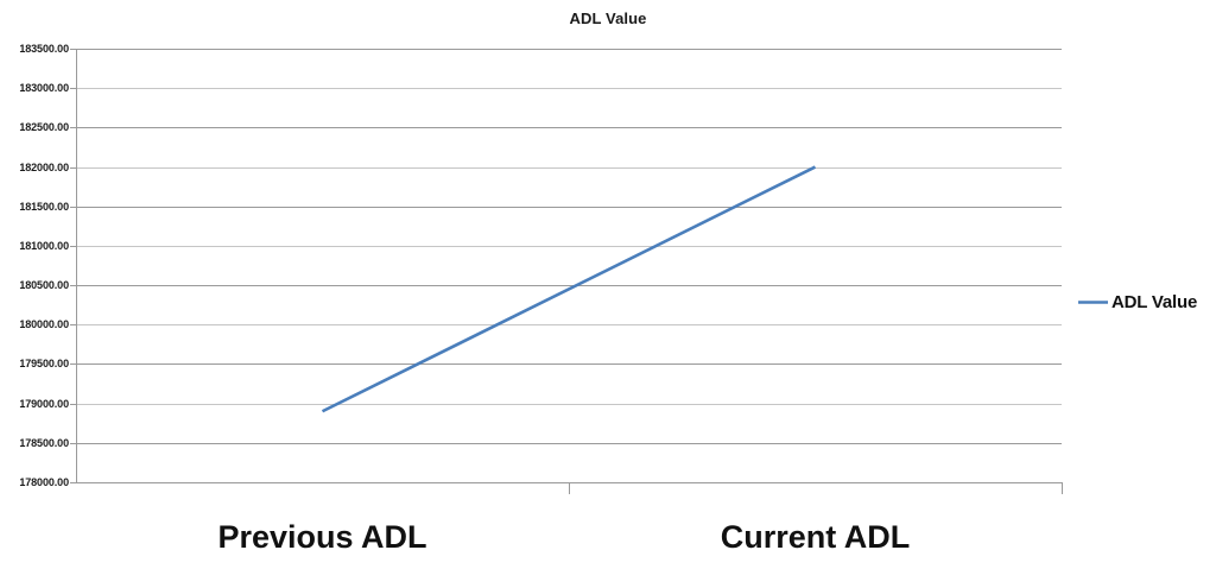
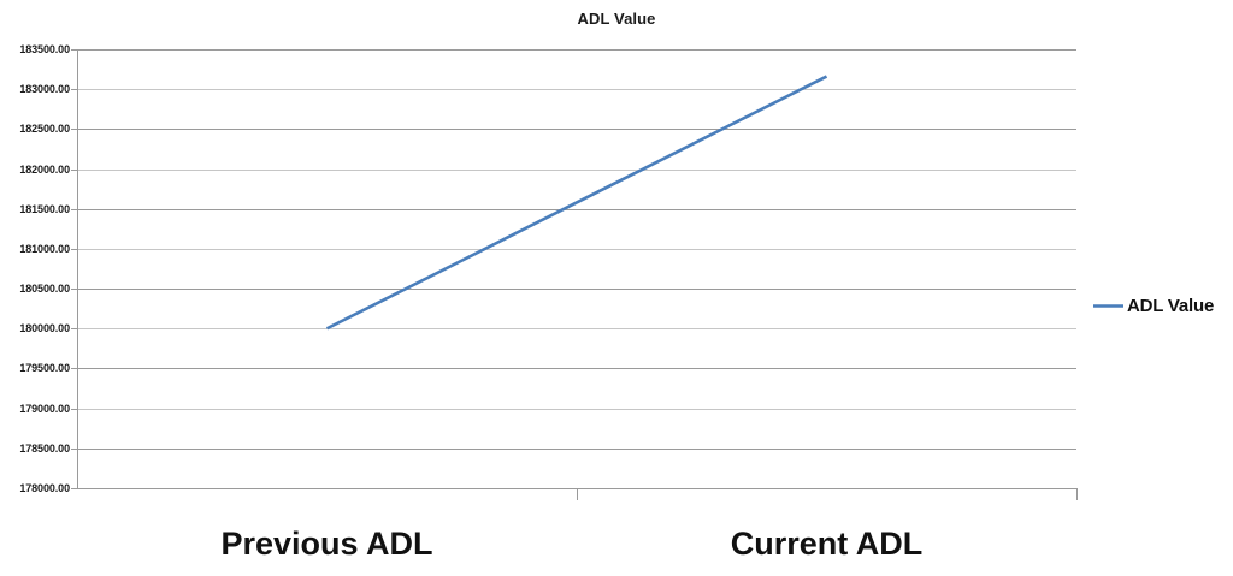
Previous ADL: 178900 -> 180000
Current ADL: 182000 -> 183200
